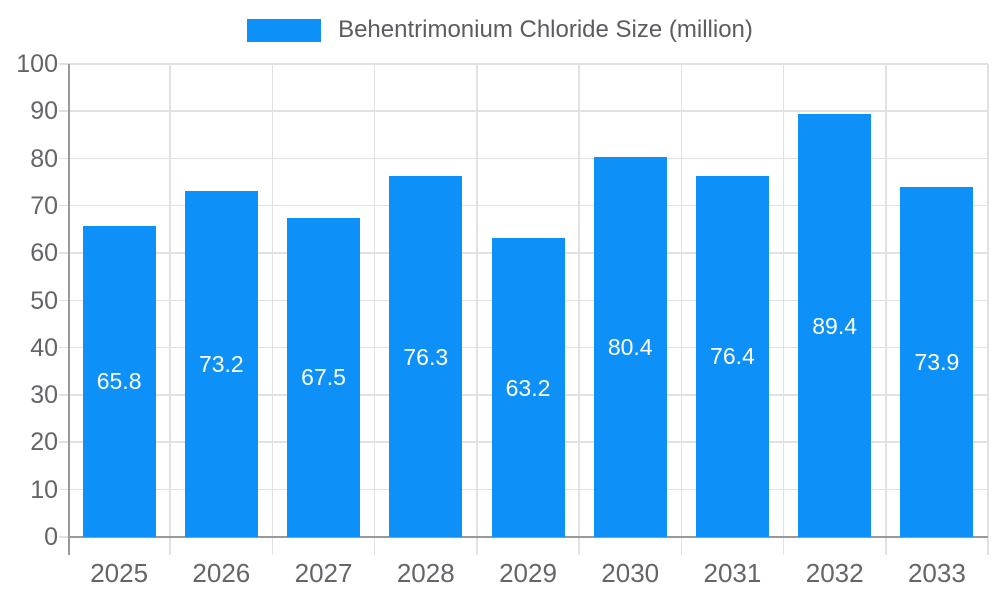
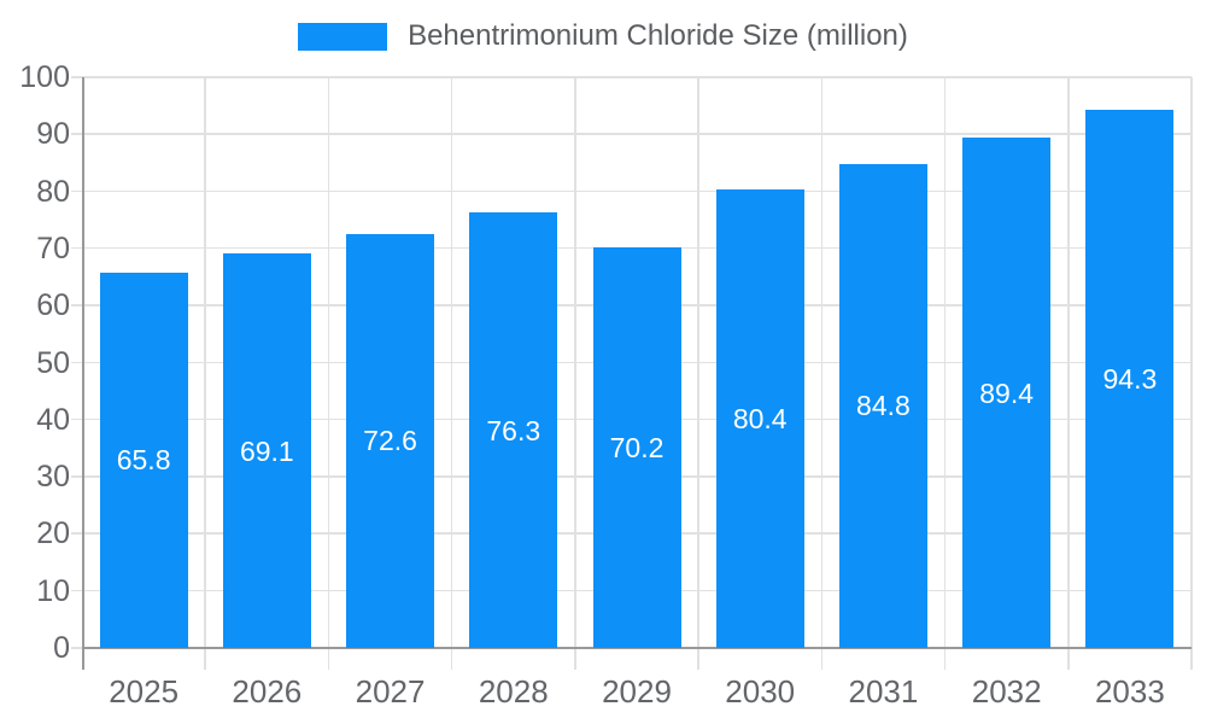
2026: 73.2 -> 69.1
2027: 67.5 -> 72.6
2029: 63.2 -> 70.2
2031: 76.4 -> 84.8
2033: 73.9 -> 94.3
